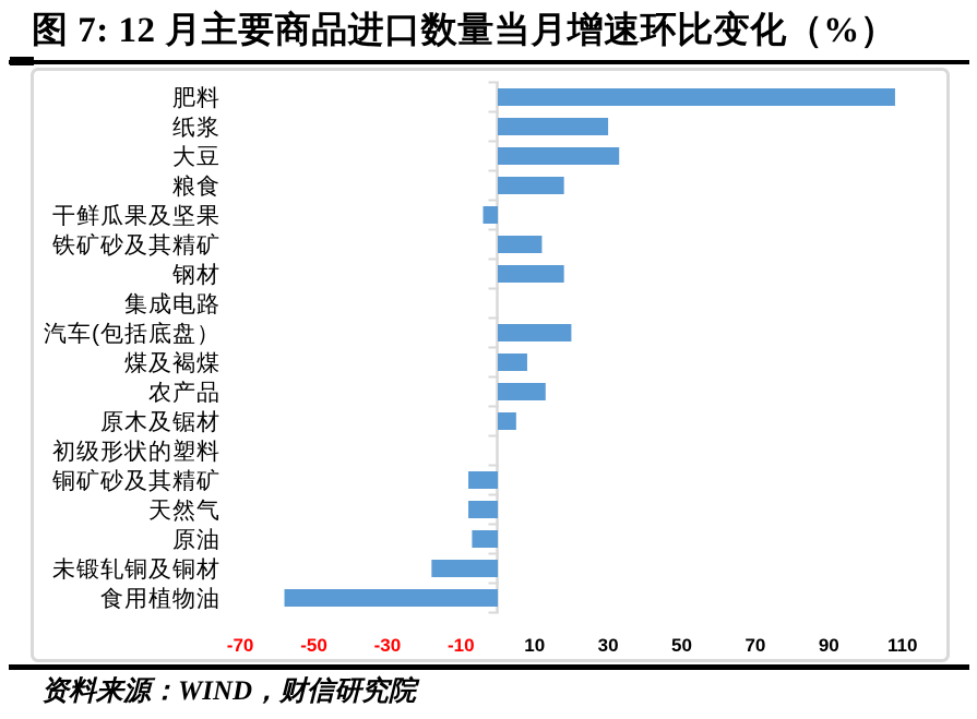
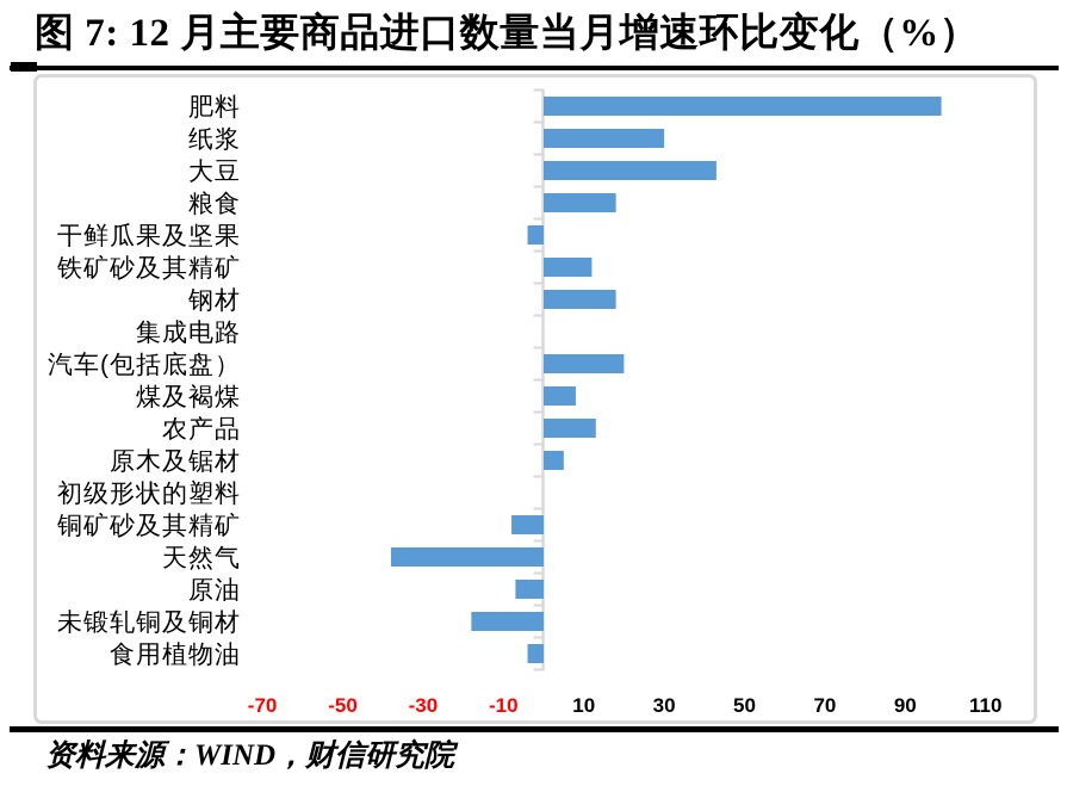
肥料: 108 -> 99
大豆: 33 -> 43
天然气: -8 -> -38
食用植物油: -58 -> -4
